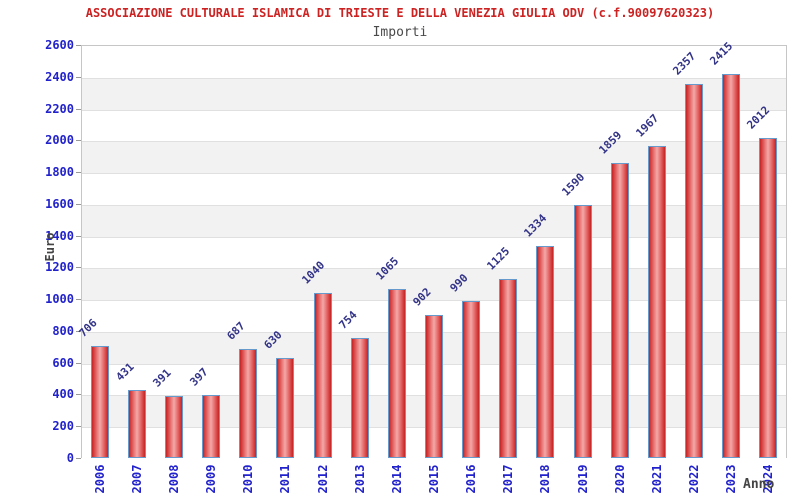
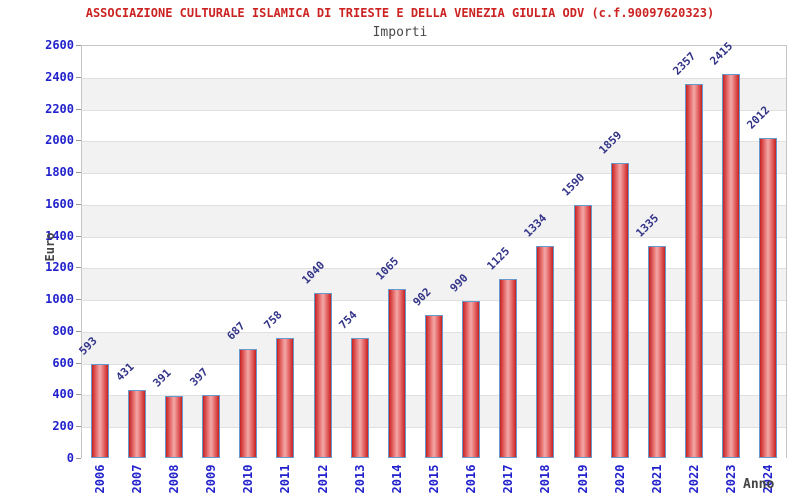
2006: 706 -> 593
2011: 630 -> 758
2021: 1967 -> 1335
